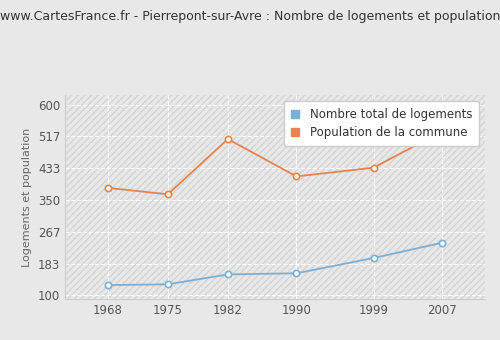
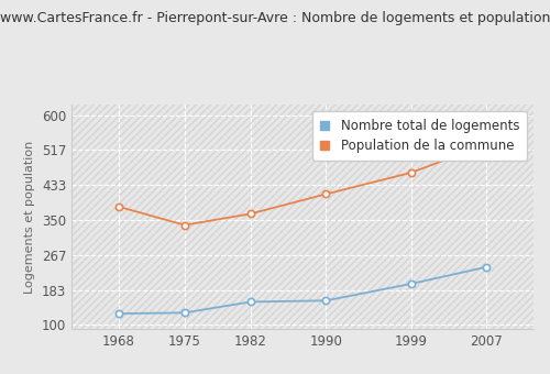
Population de la commune/1975: 365 -> 338
Population de la commune/1982: 510 -> 365
Population de la commune/1999: 435 -> 463
